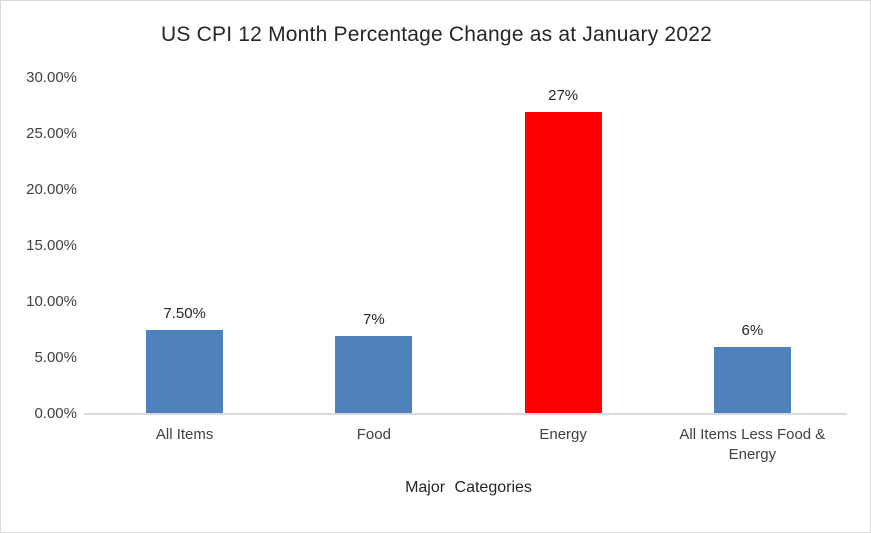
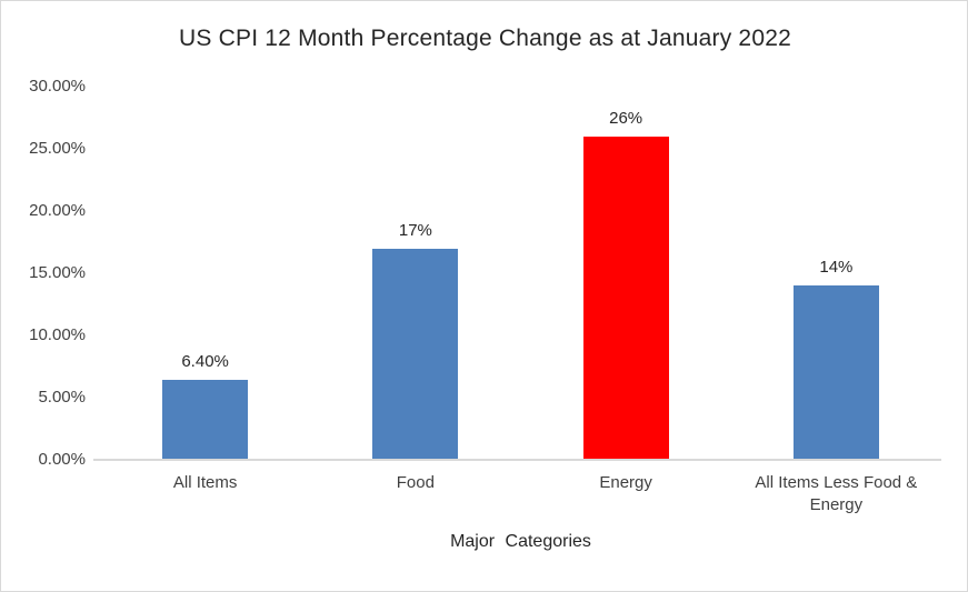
All Items: 7.50% -> 6.40%
Food: 7% -> 17%
Energy: 27% -> 26%
All Items Less Food & Energy: 6% -> 14%
